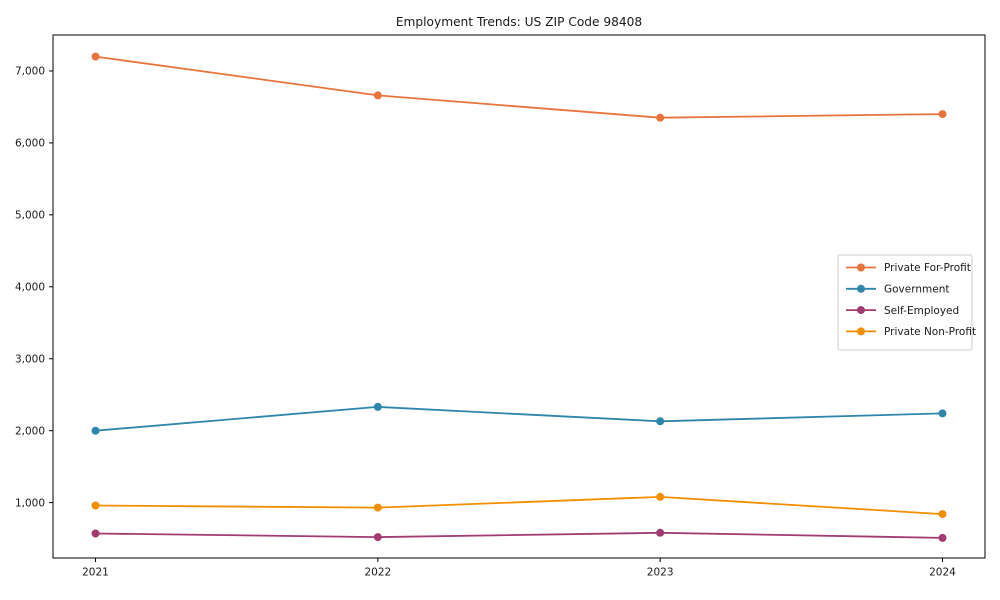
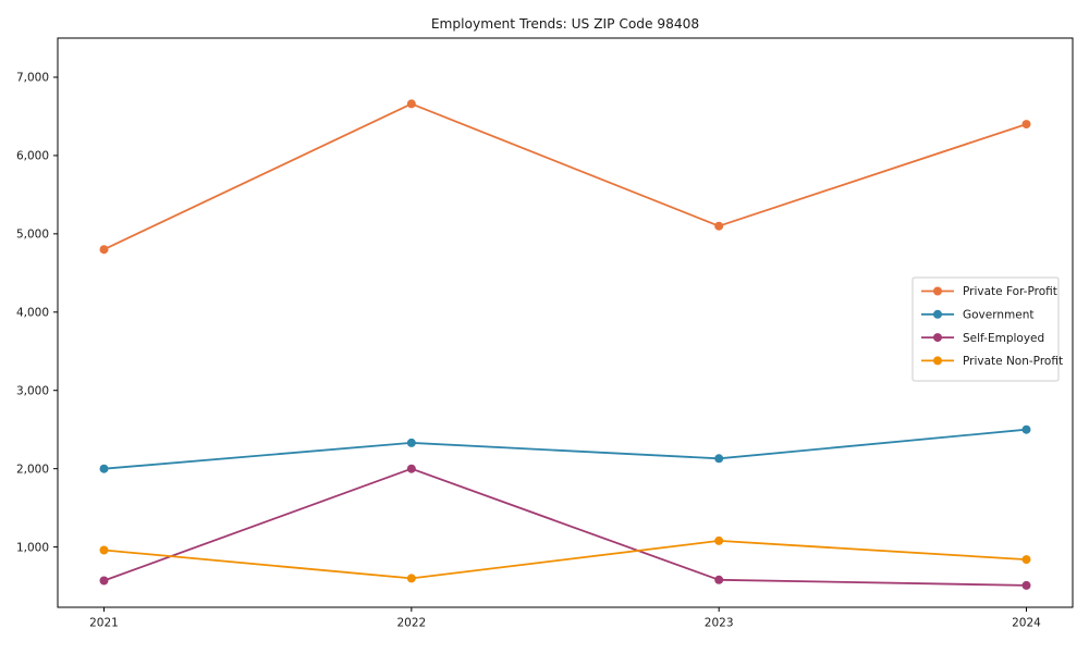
Private For-Profit/2021: 7200 -> 4800
Self-Employed/2022: 500 -> 2000
Private Non-Profit/2022: 900 -> 600
Private For-Profit/2023: 6400 -> 5100
Government/2024: 2200 -> 2500
